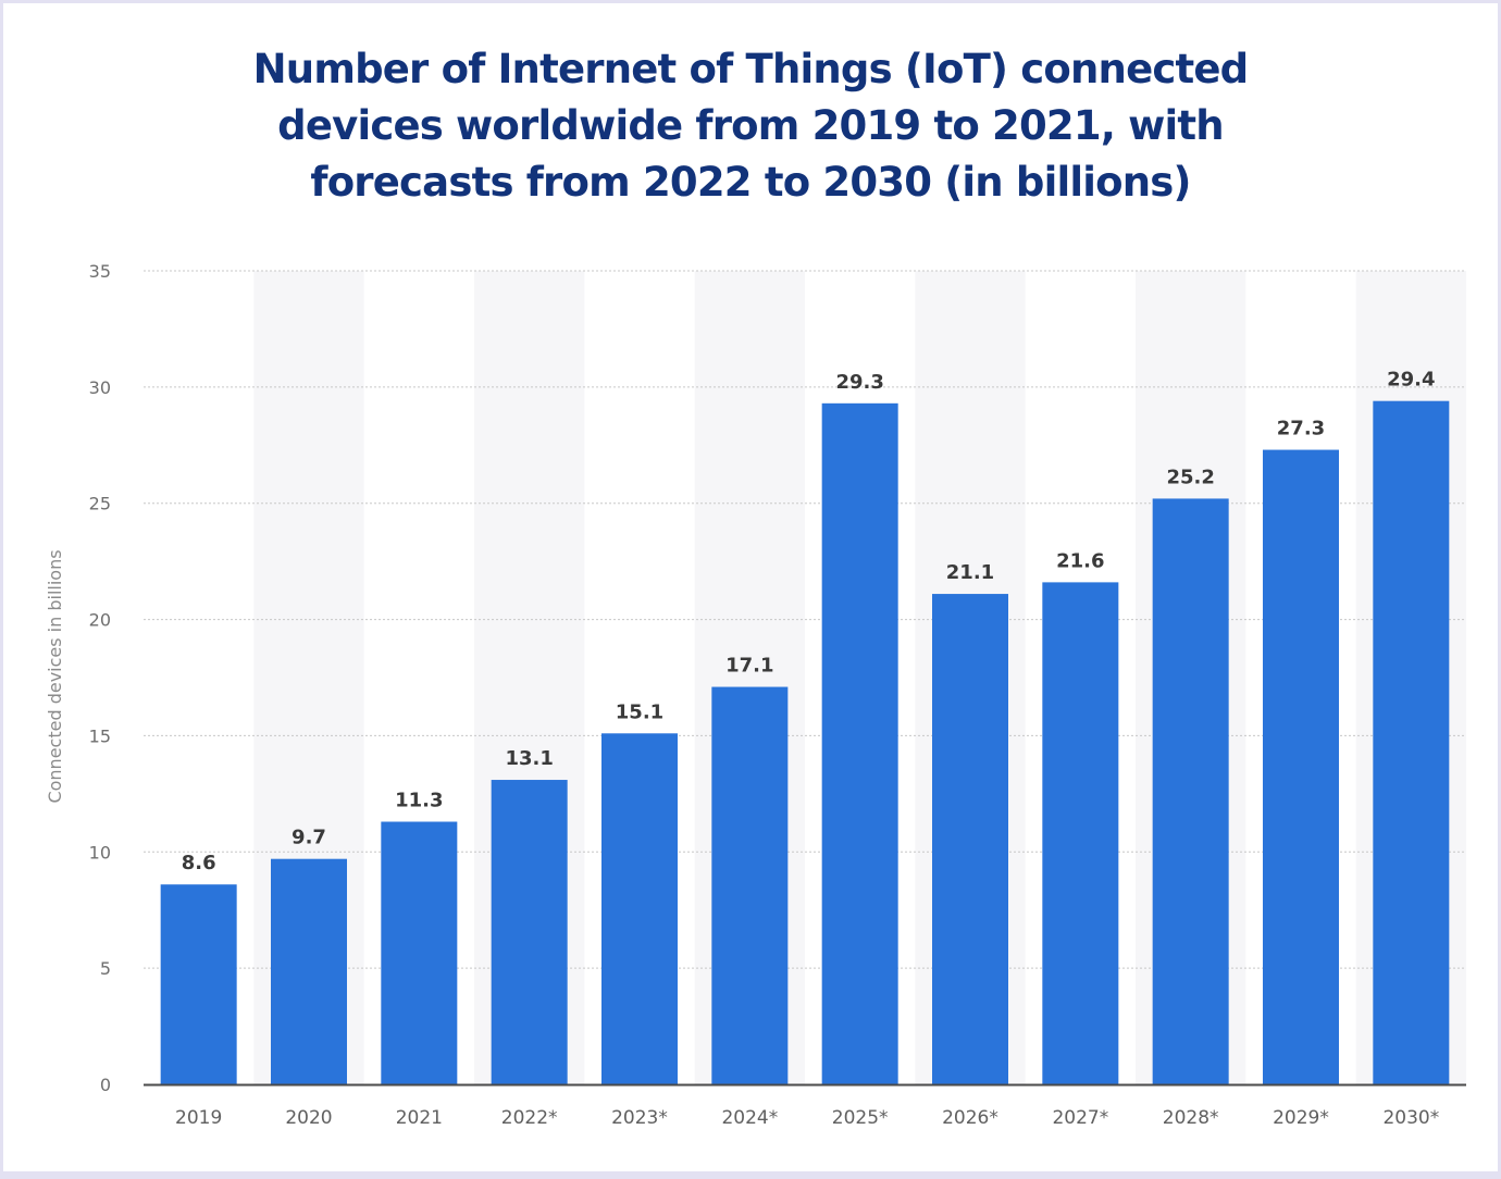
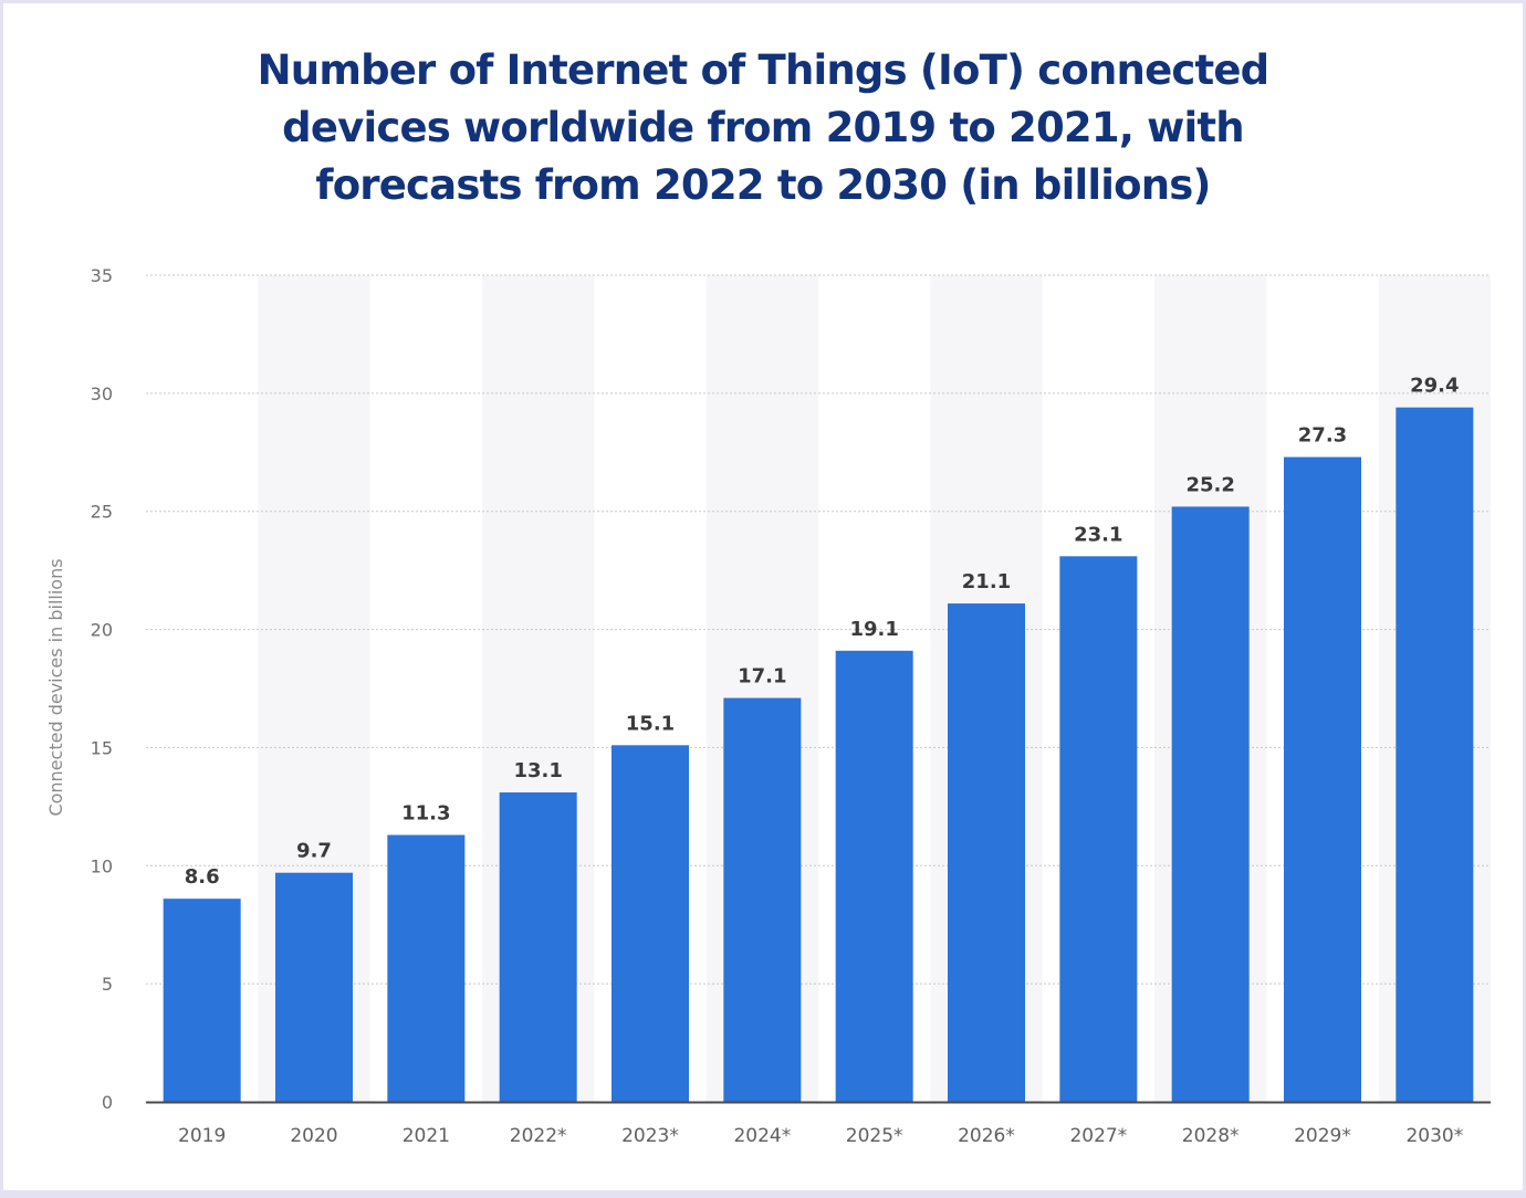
2025*: 29.3 -> 19.1
2027*: 21.6 -> 23.1
